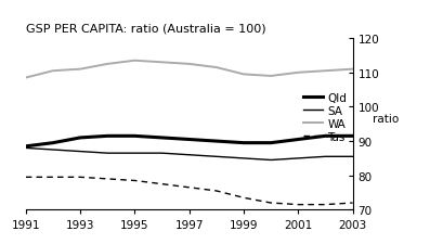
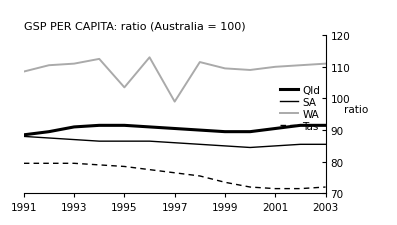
WA/1995: 113.5 -> 103.5
WA/1997: 112.5 -> 99.0
